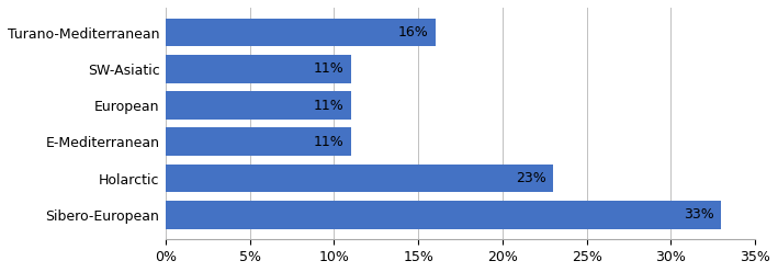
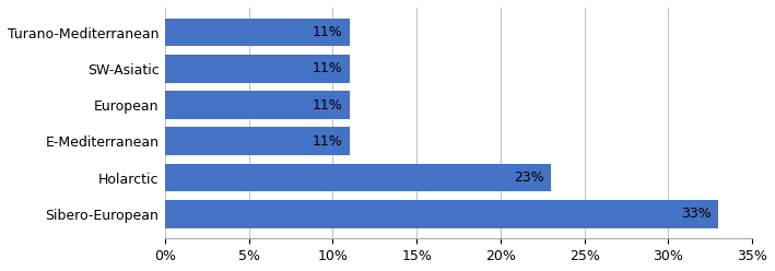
Turano-Mediterranean: 16% -> 11%
